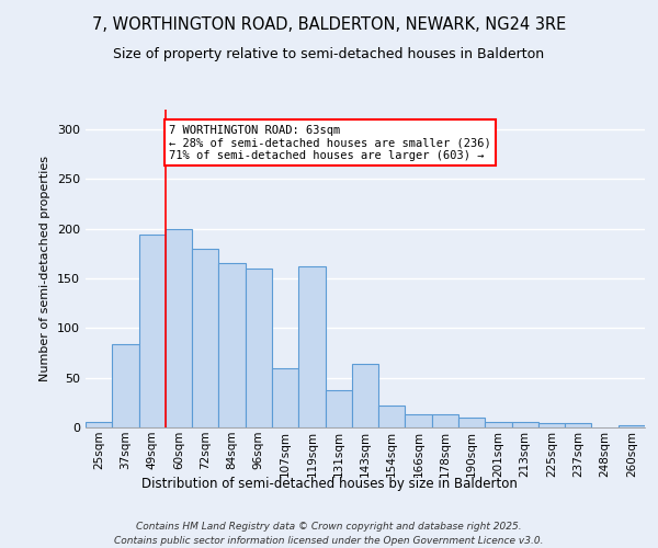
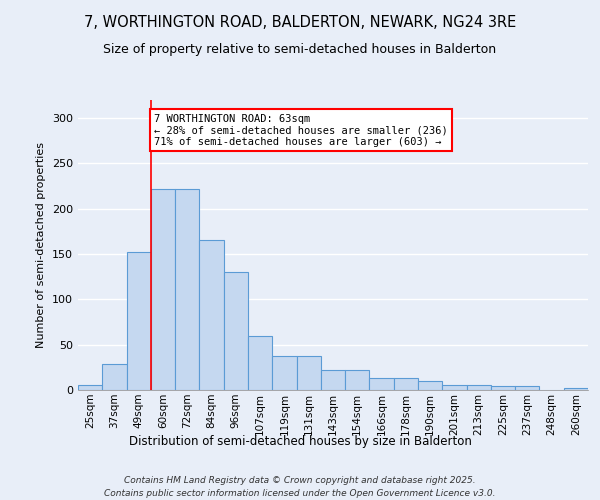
37sqm: 84 -> 29
49sqm: 194 -> 152
60sqm: 200 -> 222
72sqm: 180 -> 222
96sqm: 160 -> 130
119sqm: 162 -> 37
143sqm: 64 -> 22
